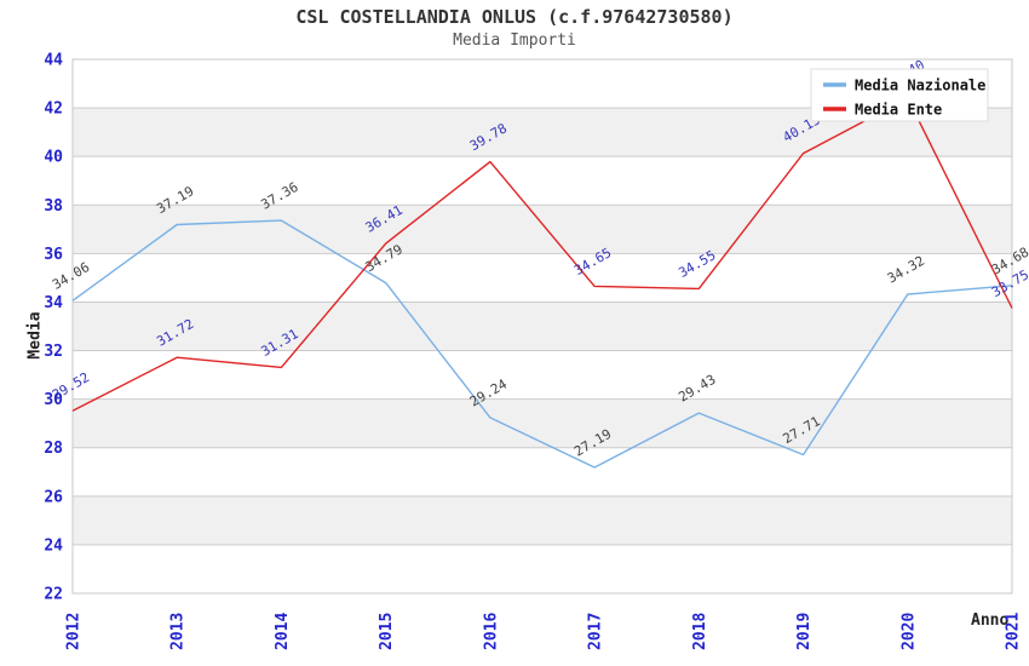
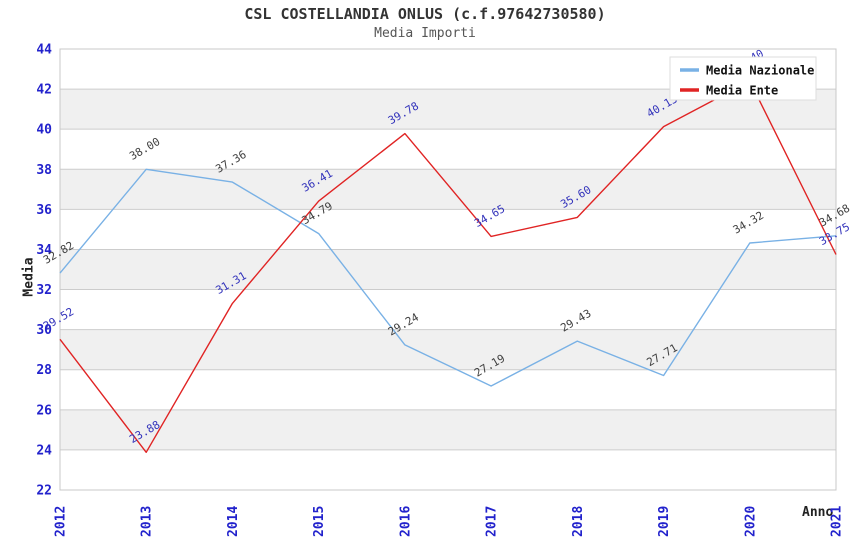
Media Nazionale/2012: 34.06 -> 32.82
Media Nazionale/2013: 37.19 -> 38.00
Media Ente/2013: 31.72 -> 23.88
Media Ente/2018: 34.55 -> 35.60
